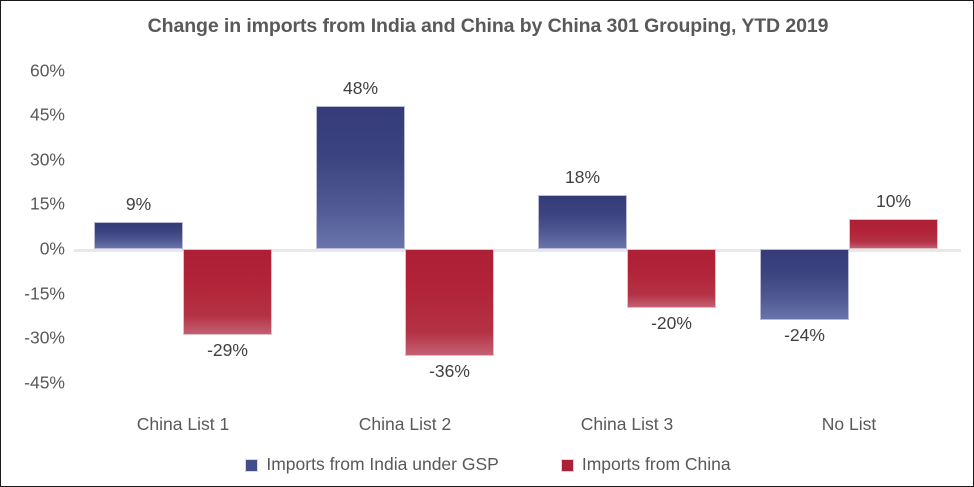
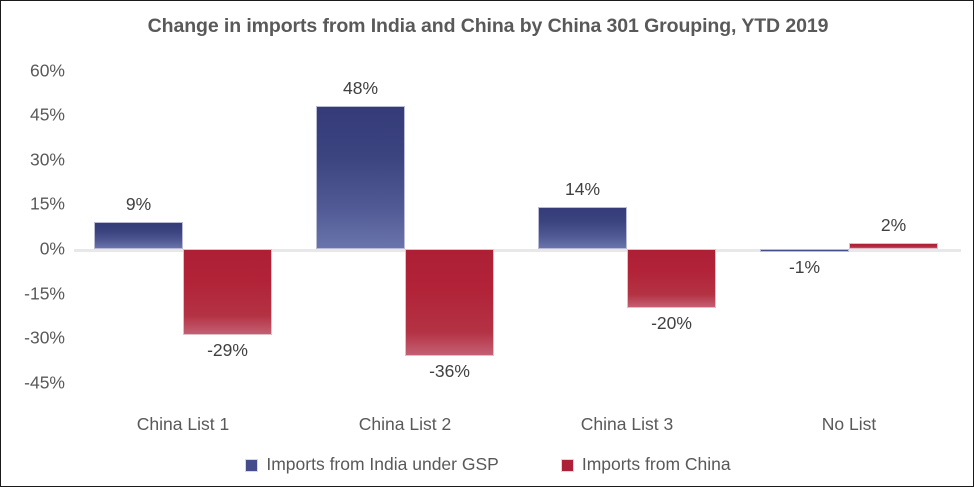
Imports from India under GSP/China List 3: 18% -> 14%
Imports from India under GSP/No List: -24% -> -1%
Imports from China/No List: 10% -> 2%
